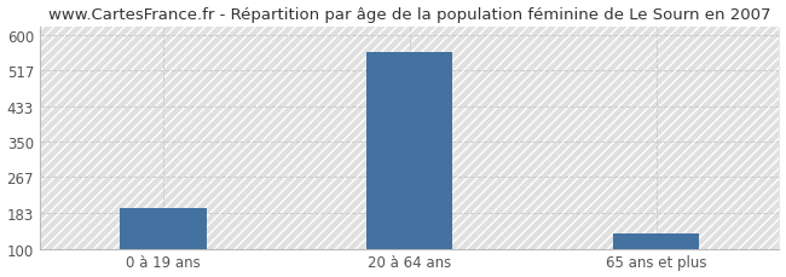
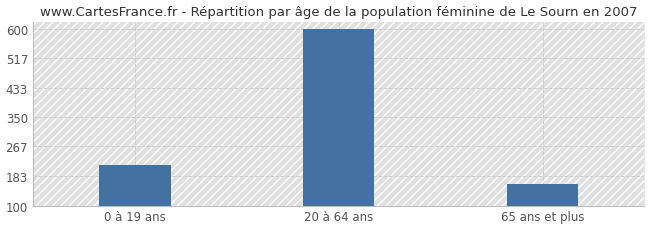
0 à 19 ans: 195 -> 215
20 à 64 ans: 560 -> 600
65 ans et plus: 135 -> 160
